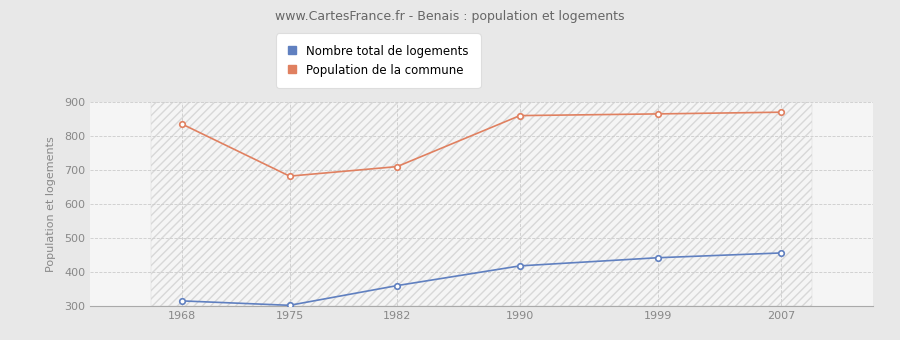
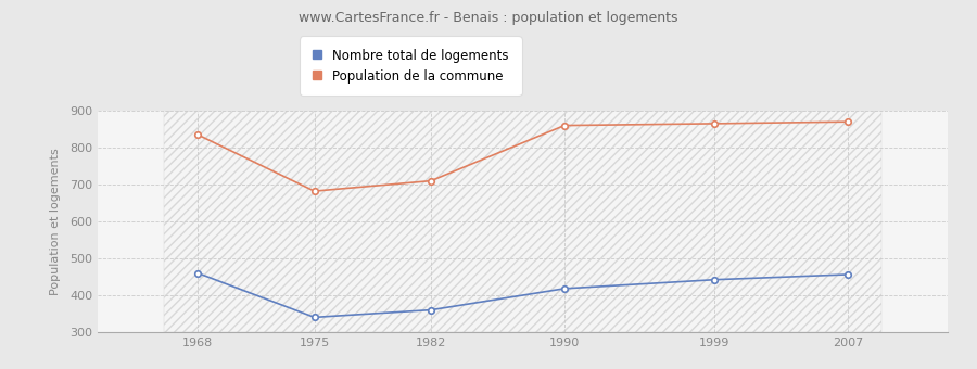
Nombre total de logements/1968: 315 -> 460
Nombre total de logements/1975: 302 -> 340
